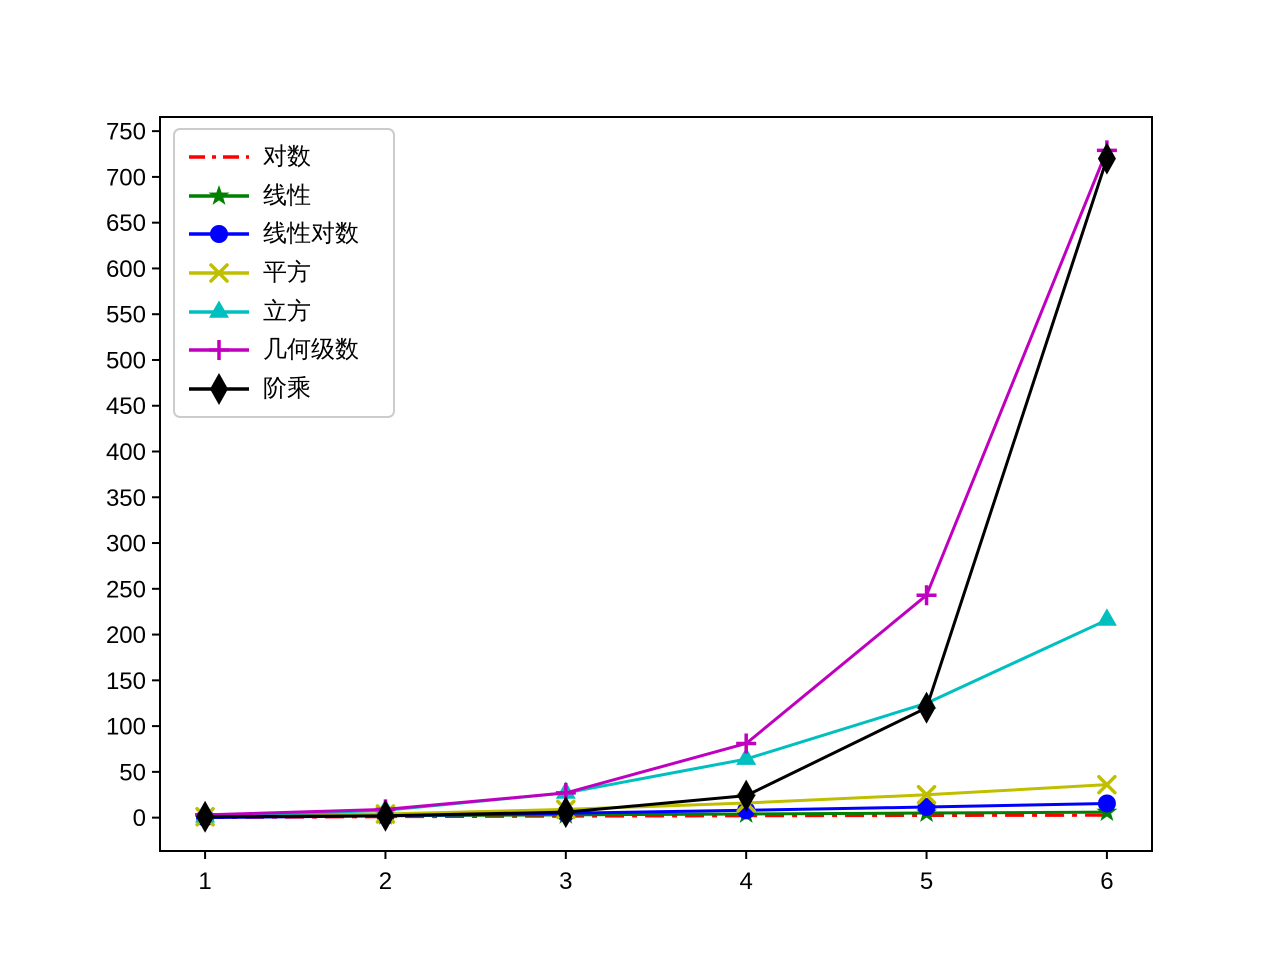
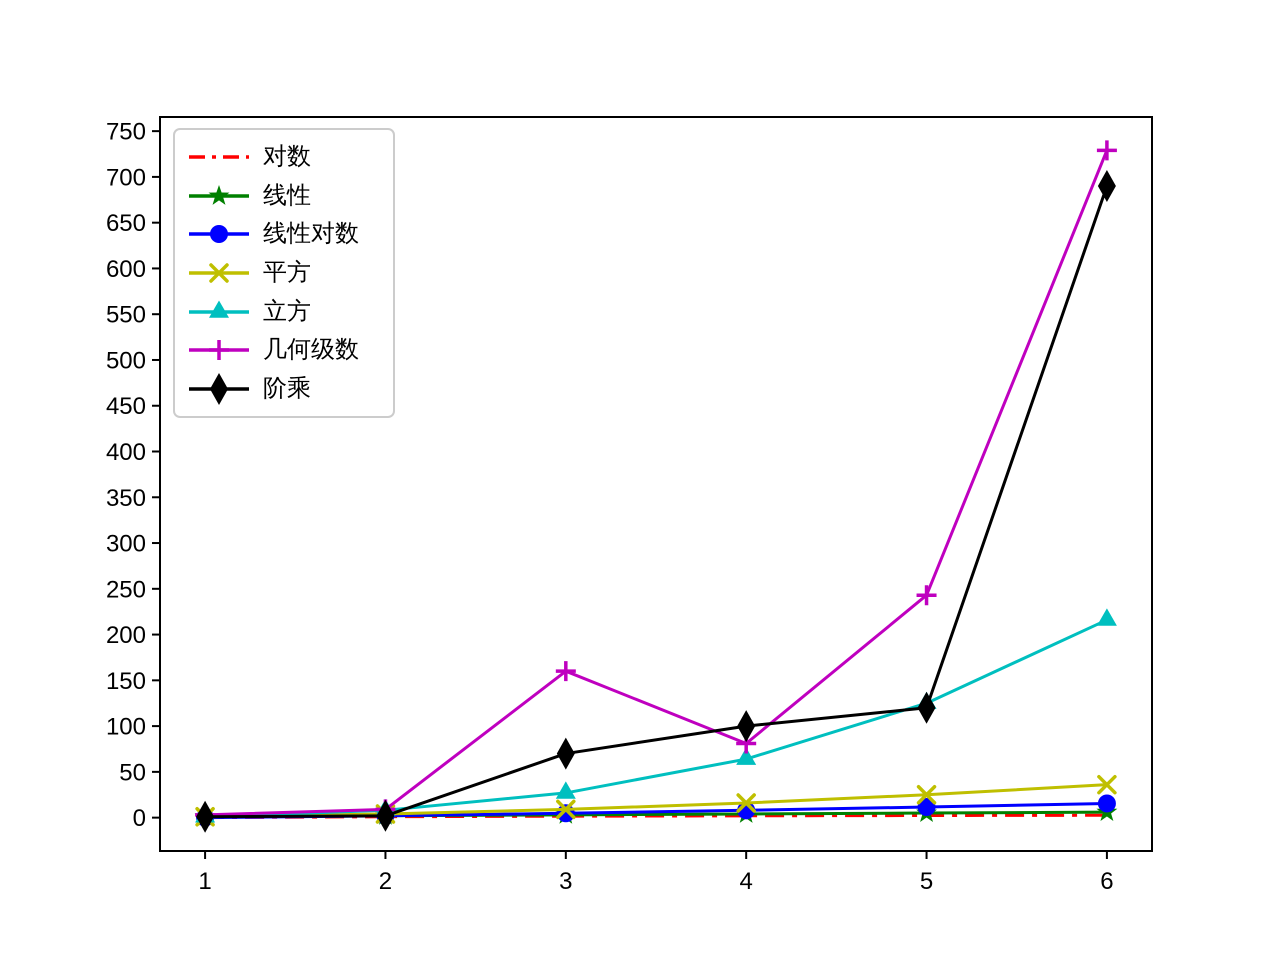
几何级数/3: 30 -> 160
阶乘/3: 10 -> 70
阶乘/4: 20 -> 100
阶乘/6: 720 -> 690
